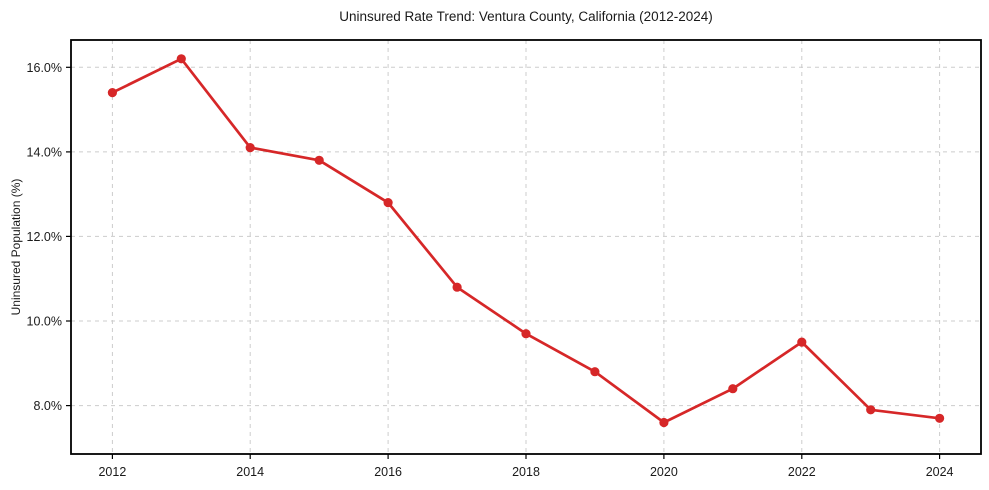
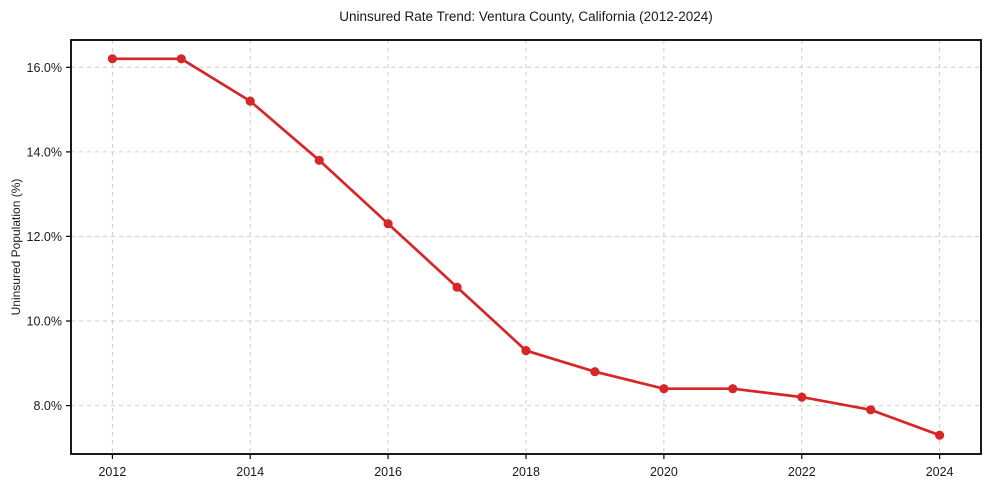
2012: 15.4% -> 16.2%
2014: 14.1% -> 15.2%
2016: 12.8% -> 12.3%
2018: 9.7% -> 9.3%
2020: 7.6% -> 8.4%
2022: 9.5% -> 8.2%
2024: 7.7% -> 7.3%
